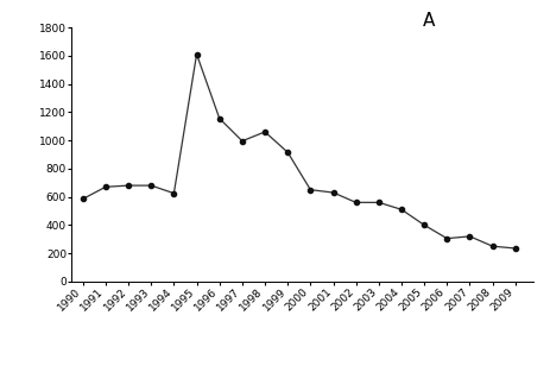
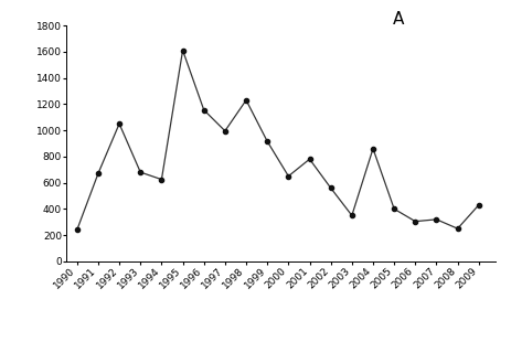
1990: 580 -> 240
1992: 680 -> 1050
1998: 1060 -> 1230
2001: 630 -> 780
2003: 560 -> 350
2004: 510 -> 860
2009: 240 -> 430
